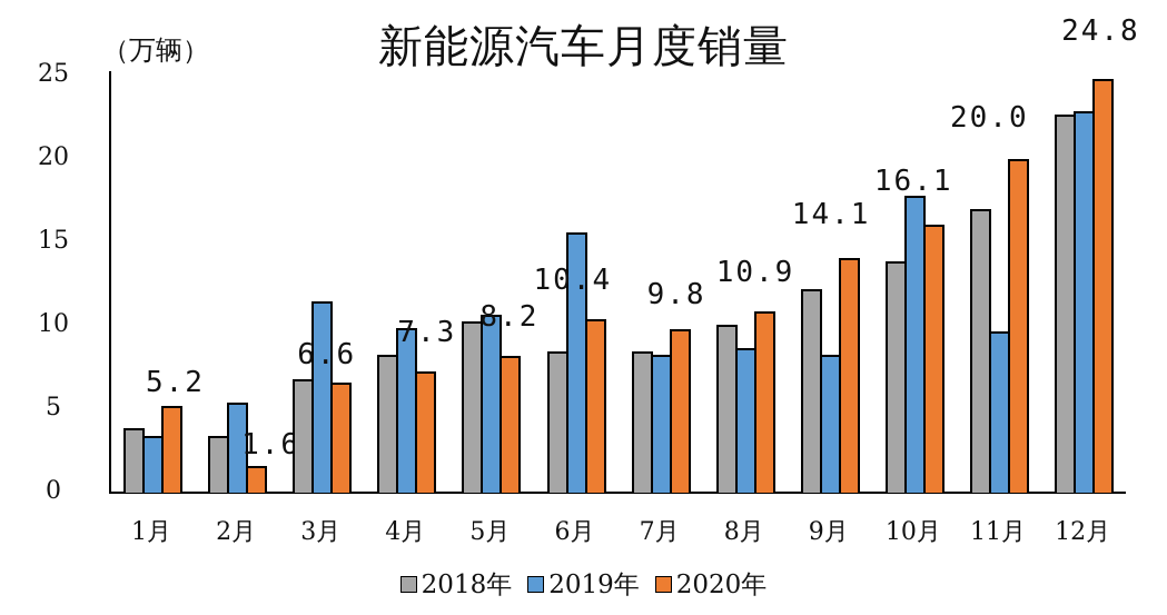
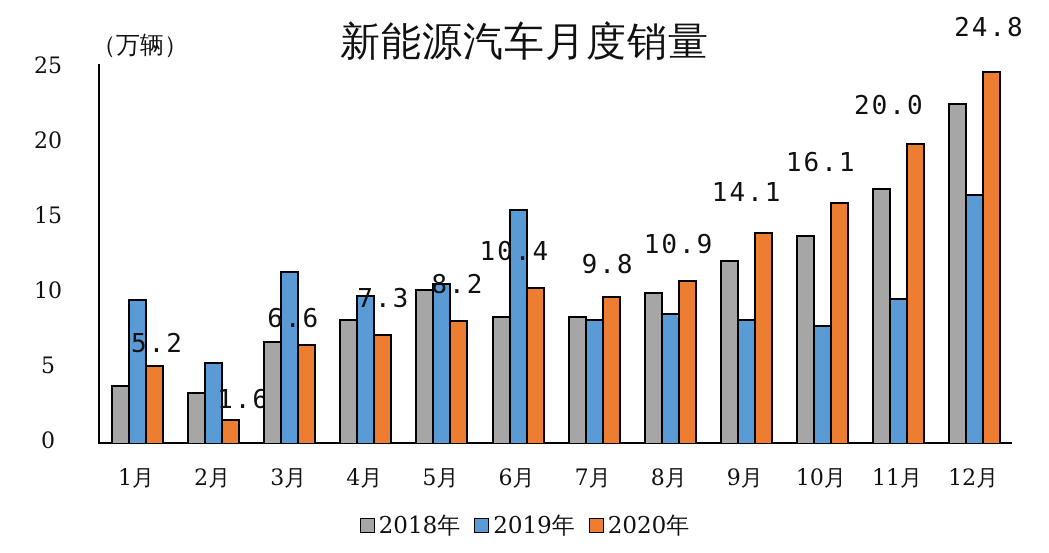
2019年/1月: 3.4 -> 9.6
2019年/10月: 17.8 -> 7.9
2019年/12月: 22.9 -> 16.6
